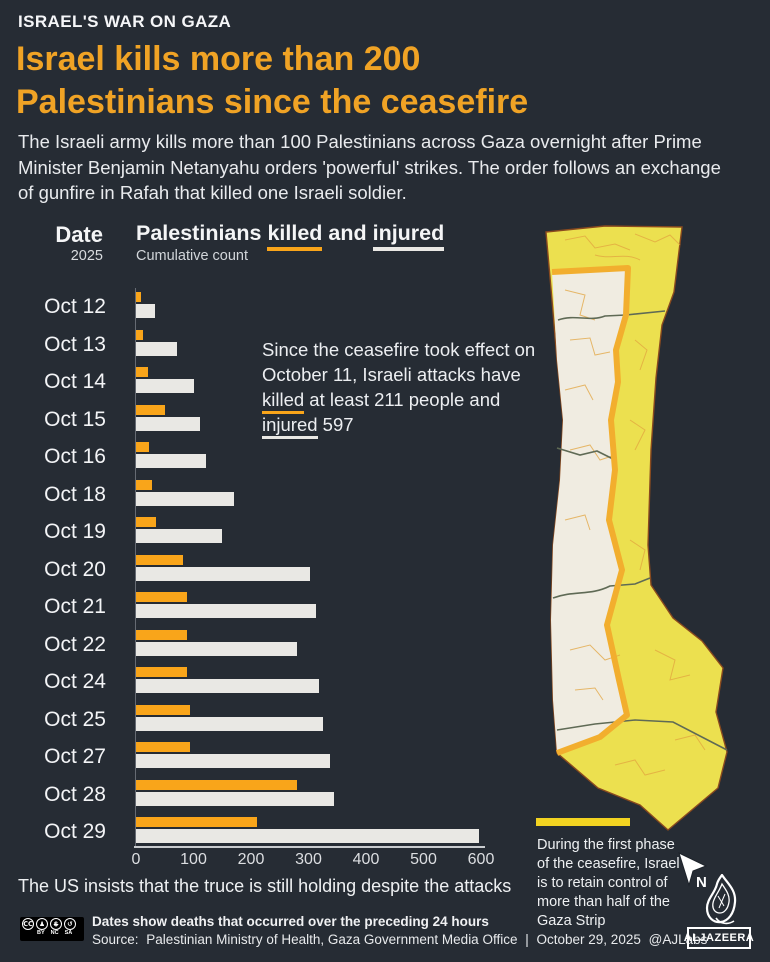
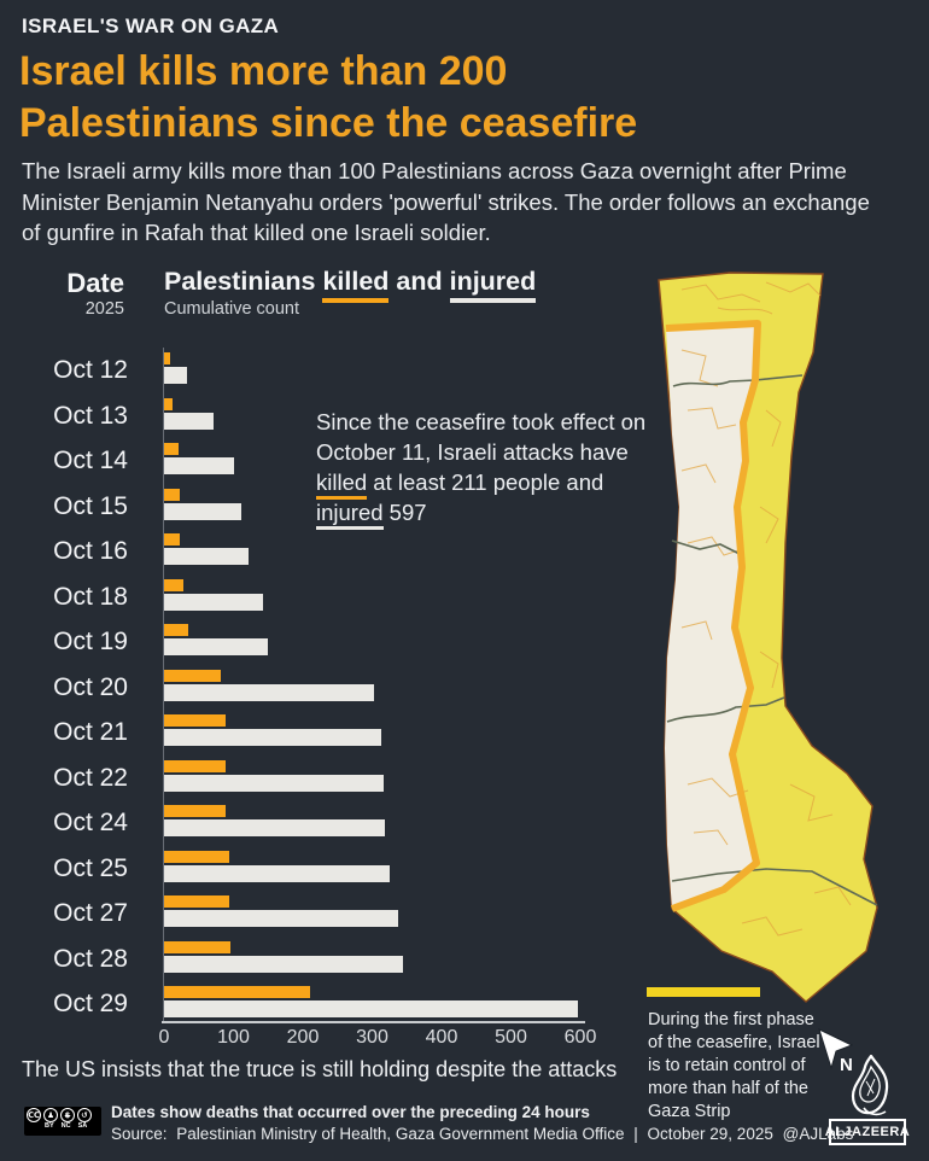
killed/Oct 15: 50 -> 20
injured/Oct 18: 170 -> 140
injured/Oct 22: 280 -> 320
killed/Oct 28: 280 -> 100
